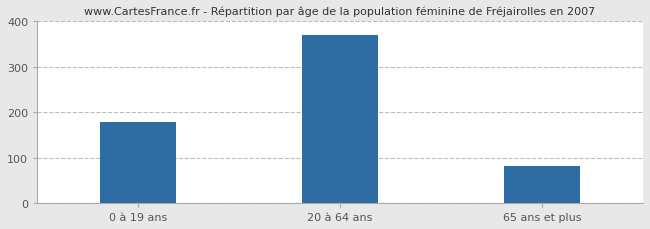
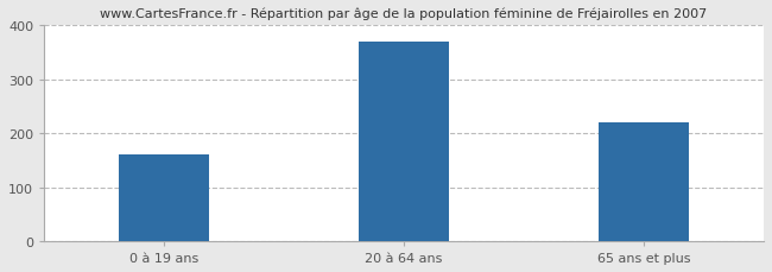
0 à 19 ans: 178 -> 160
65 ans et plus: 82 -> 220
